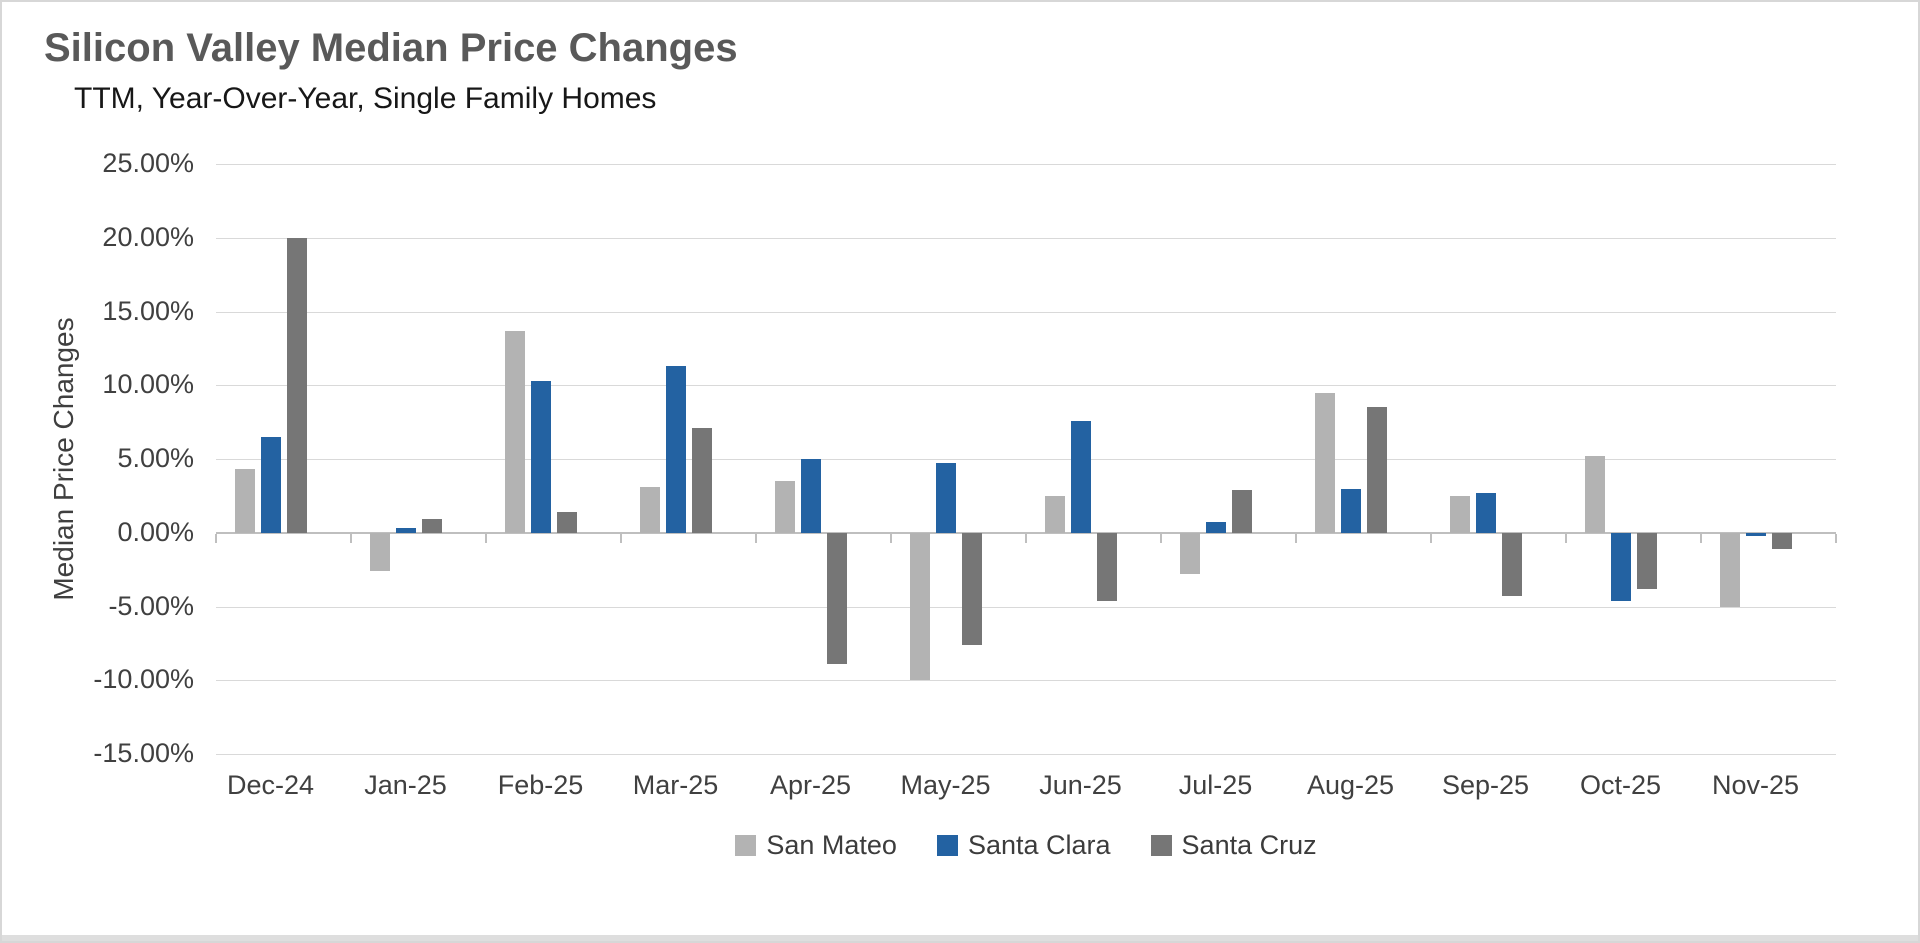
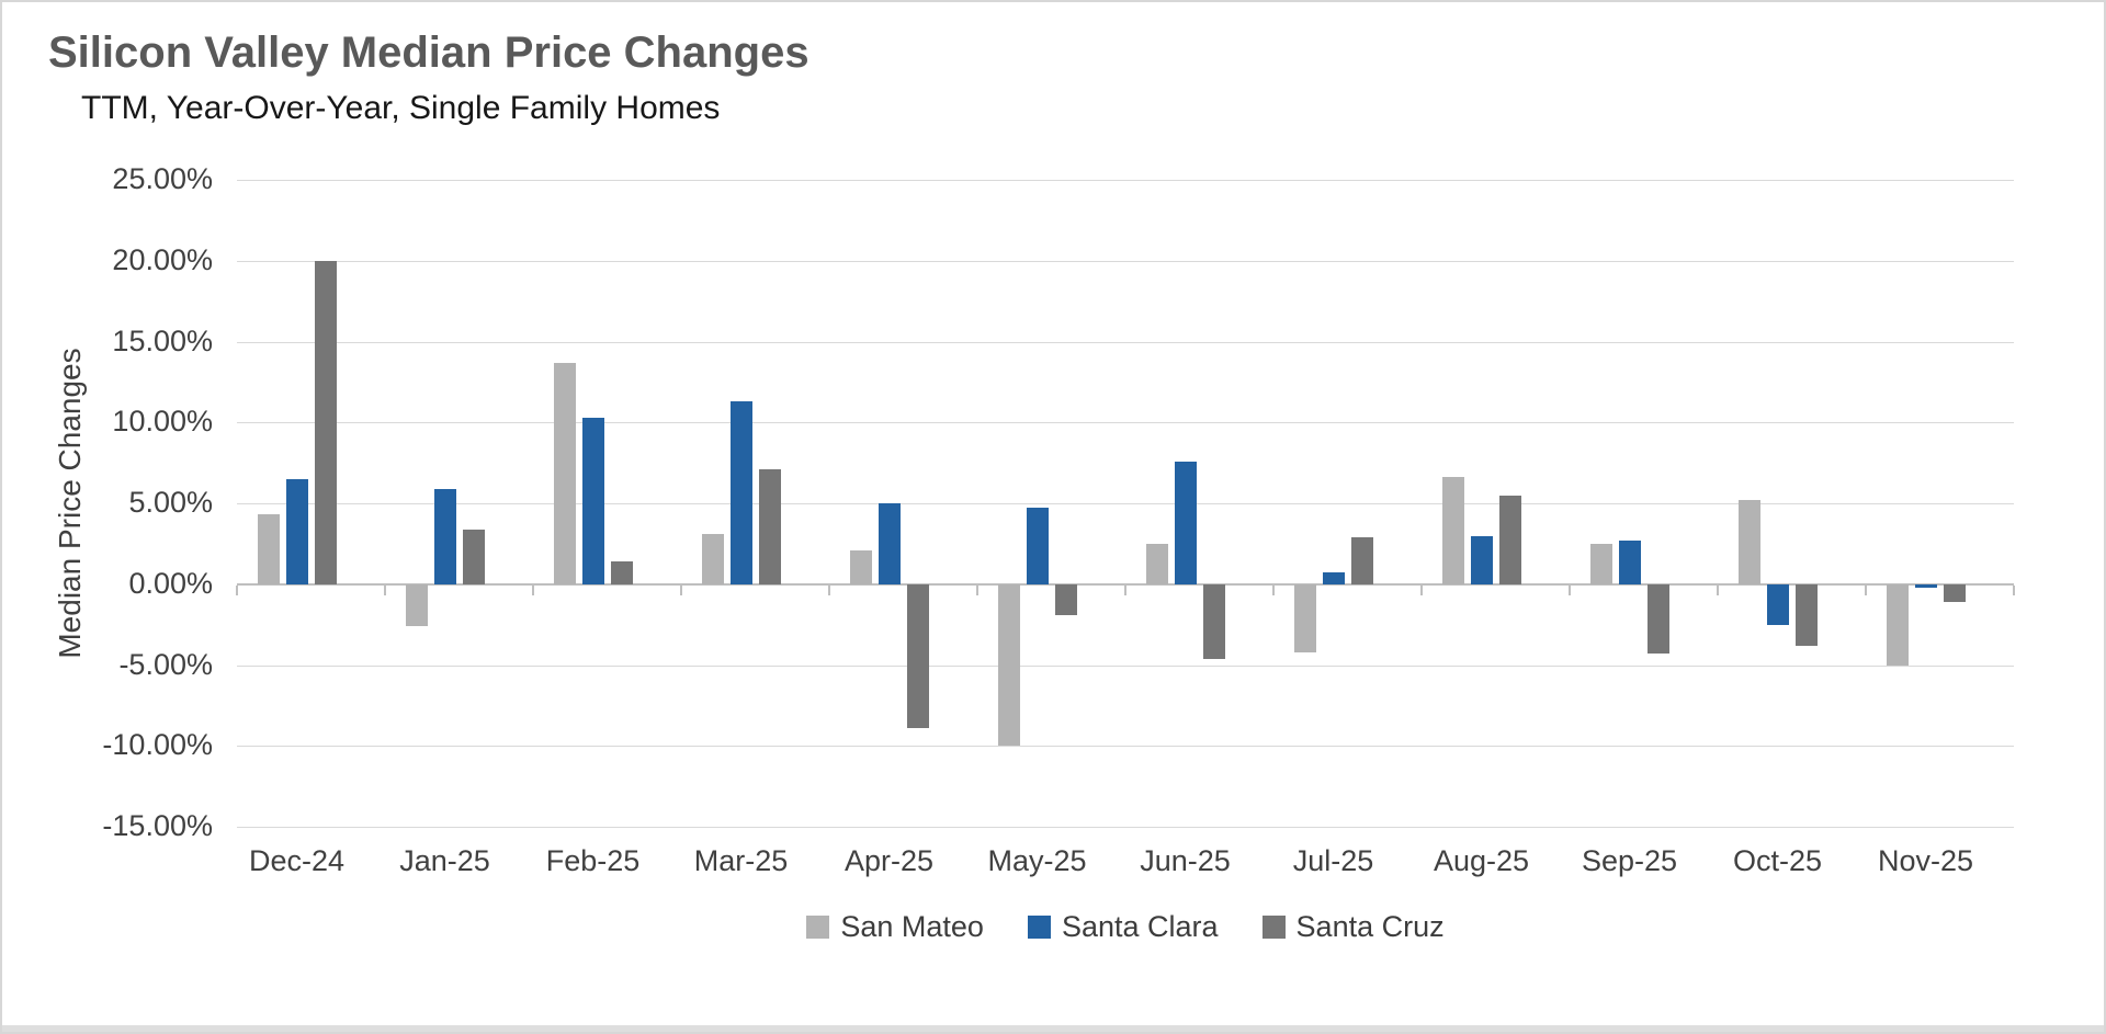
Santa Clara/Jan-25: 0.3% -> 5.9%
Santa Cruz/Jan-25: 0.9% -> 3.4%
San Mateo/Apr-25: 3.5% -> 2.1%
Santa Cruz/May-25: -7.6% -> -1.9%
San Mateo/Jul-25: -2.8% -> -4.2%
San Mateo/Aug-25: 9.5% -> 6.6%
Santa Cruz/Aug-25: 8.5% -> 5.5%
Santa Clara/Oct-25: -4.6% -> -2.5%
